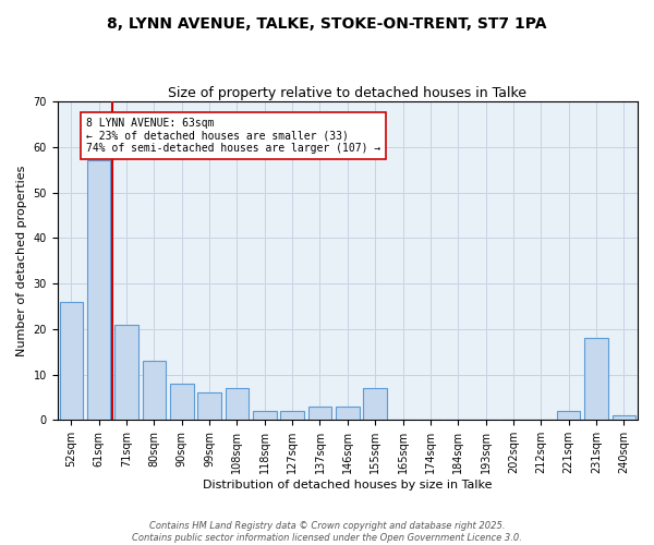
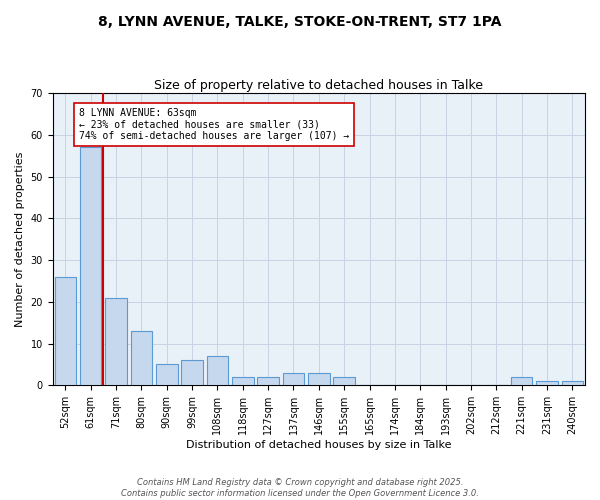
90sqm: 8 -> 5
155sqm: 7 -> 2
231sqm: 18 -> 1
